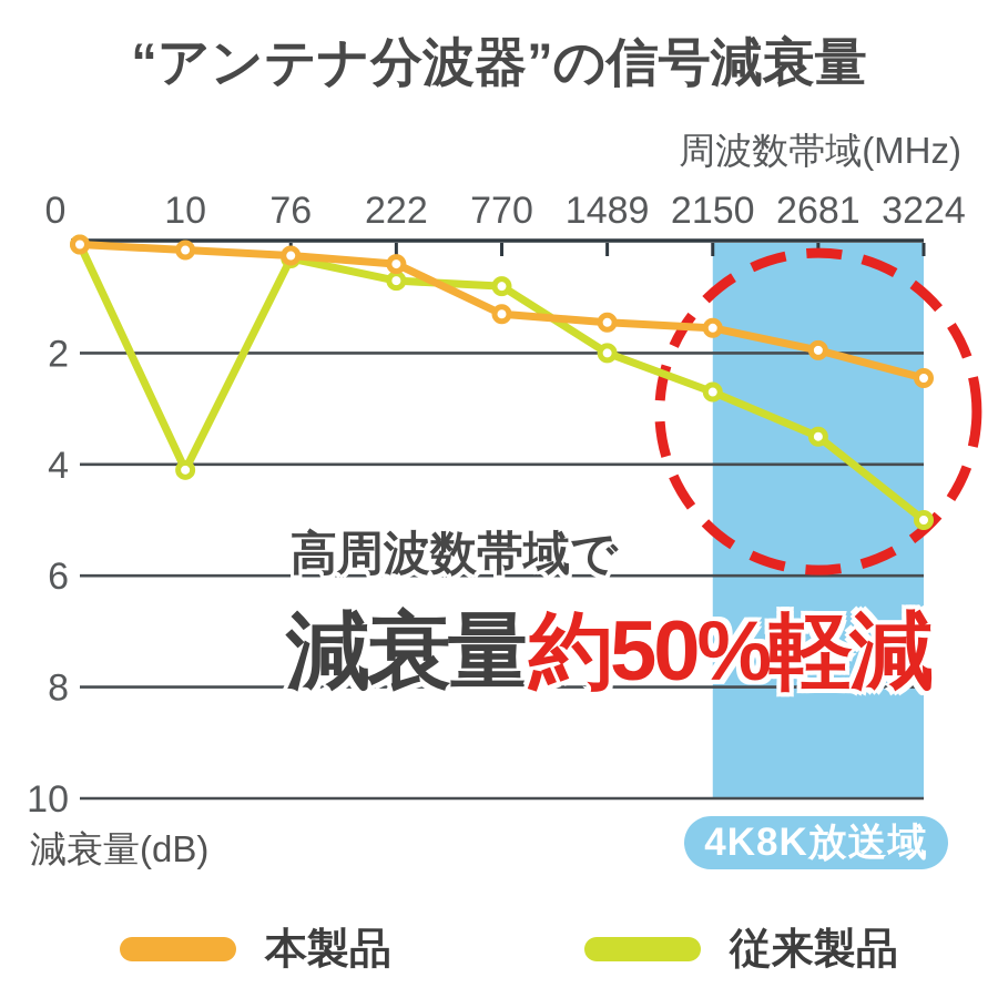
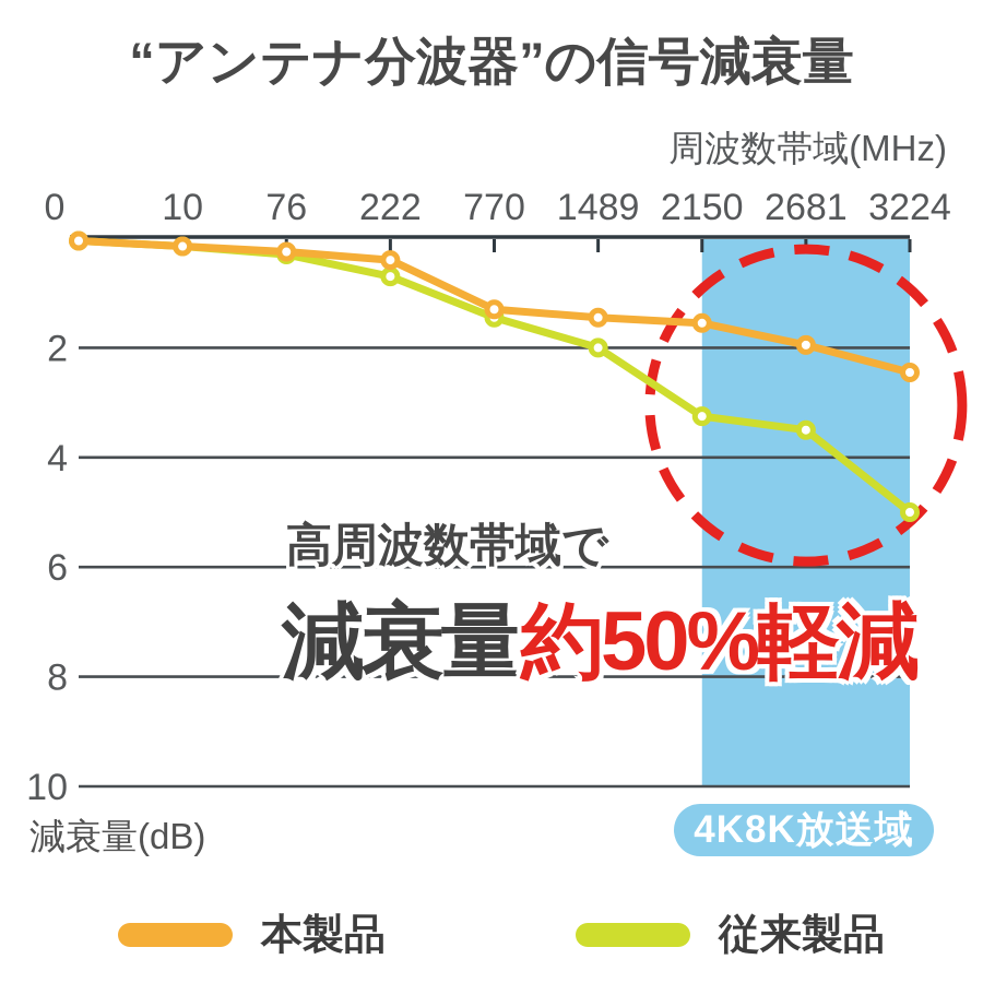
従来製品/10: 4.1 -> 0.1
従来製品/770: 0.8 -> 1.4
従来製品/2150: 2.7 -> 3.2
